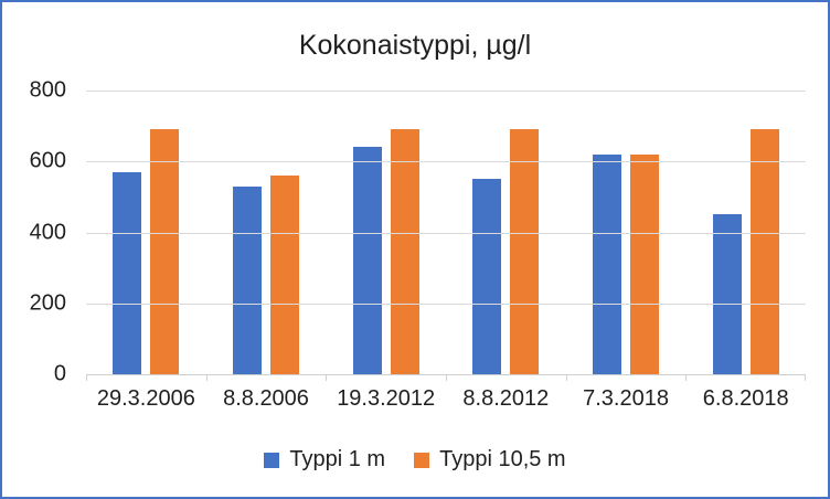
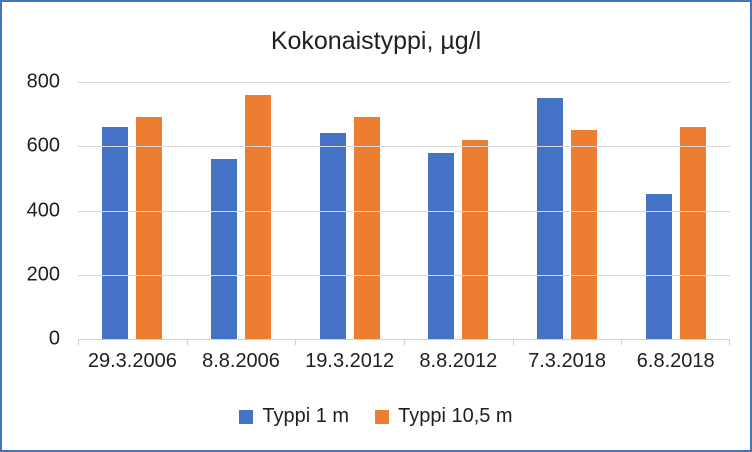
Typpi 1 m/29.3.2006: 570 -> 660
Typpi 1 m/8.8.2006: 530 -> 560
Typpi 10,5 m/8.8.2006: 560 -> 760
Typpi 1 m/8.8.2012: 550 -> 580
Typpi 10,5 m/8.8.2012: 690 -> 620
Typpi 1 m/7.3.2018: 620 -> 750
Typpi 10,5 m/7.3.2018: 620 -> 650
Typpi 10,5 m/6.8.2018: 690 -> 660
